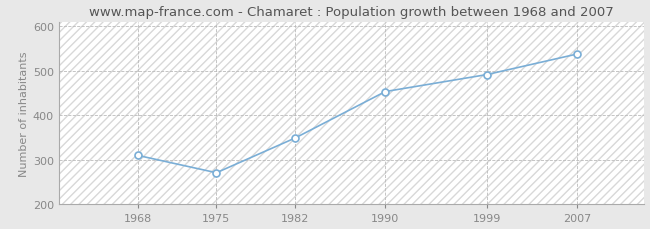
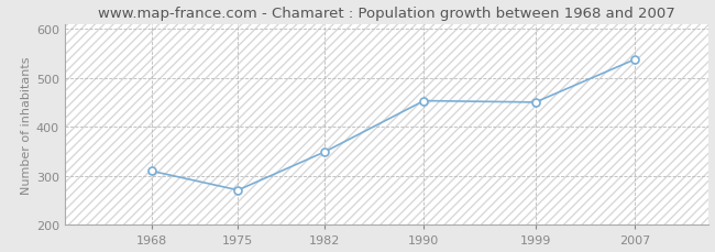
1999: 491 -> 450
